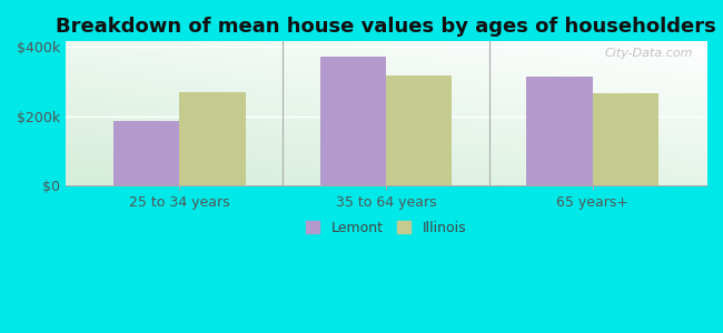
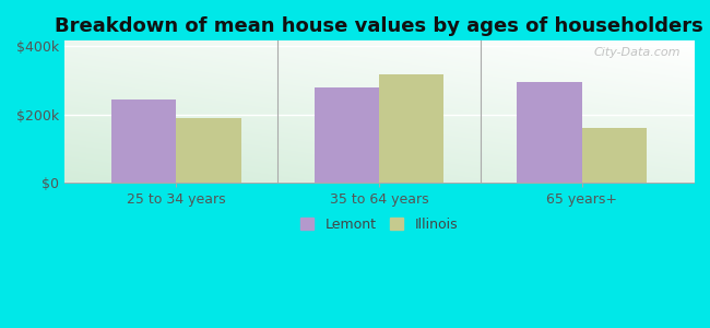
Lemont/25 to 34 years: $185k -> $245k
Illinois/25 to 34 years: $268k -> $190k
Lemont/35 to 64 years: $370k -> $280k
Lemont/65 years+: $315k -> $295k
Illinois/65 years+: $265k -> $160k
